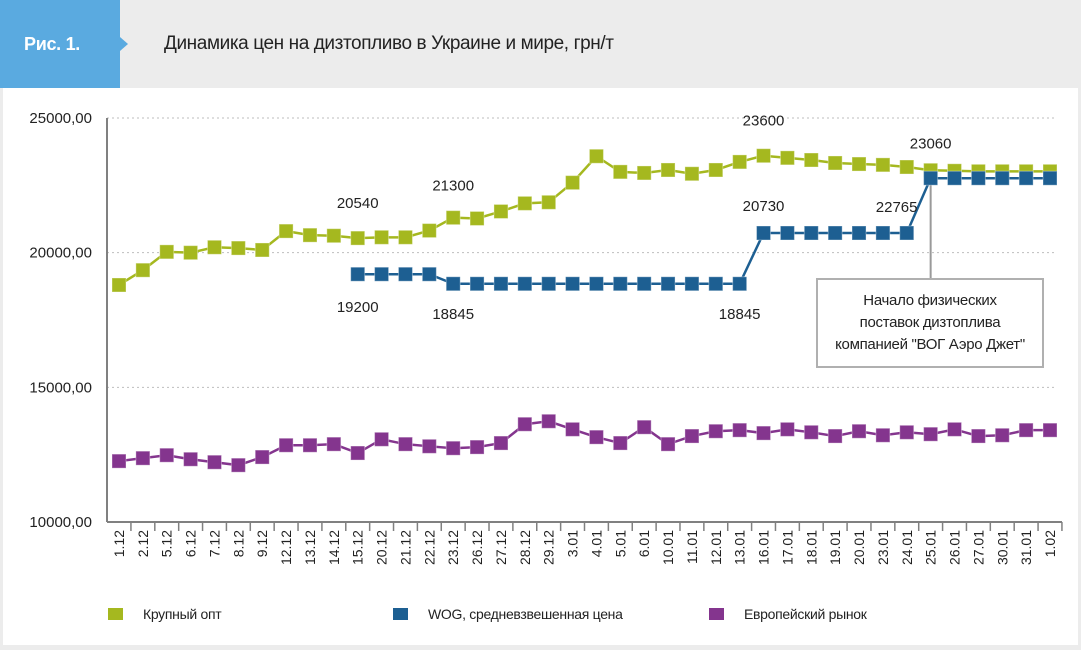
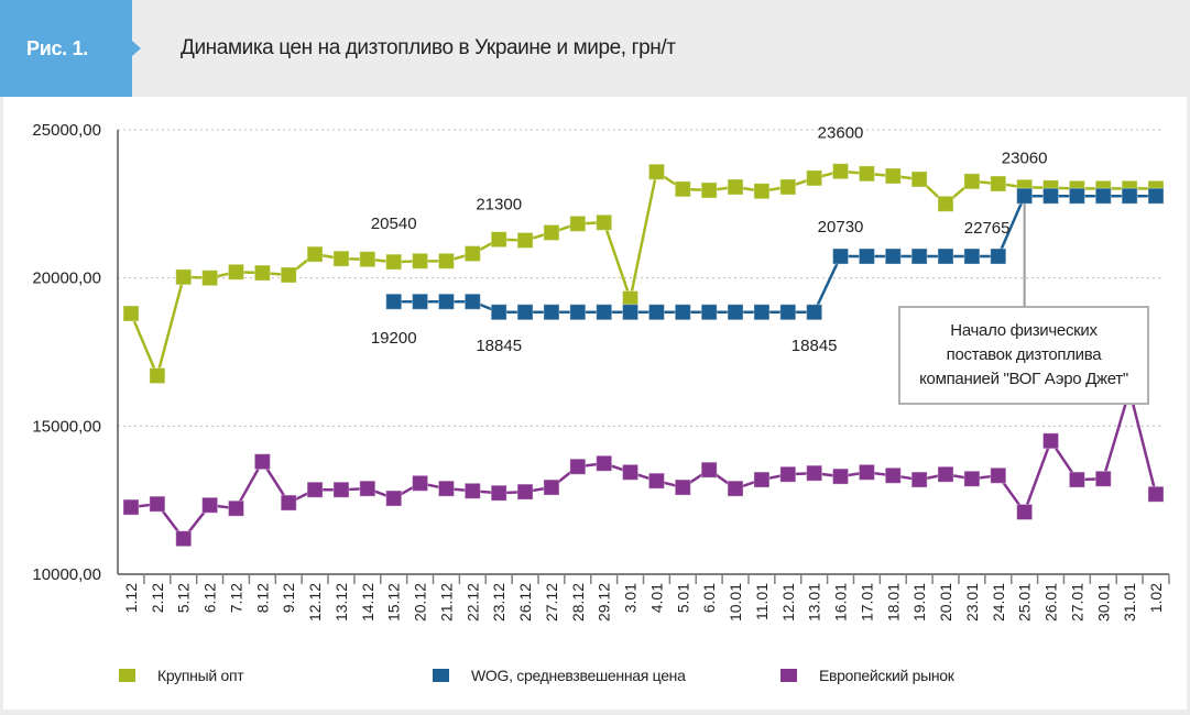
Крупный опт/2.12: 19400 -> 16700
Европейский рынок/5.12: 12500 -> 11200
Европейский рынок/8.12: 12100 -> 13800
Крупный опт/3.01: 22600 -> 19300
Крупный опт/20.01: 23300 -> 22500
Европейский рынок/25.01: 13300 -> 12100
Европейский рынок/26.01: 13400 -> 14500
Европейский рынок/31.01: 13400 -> 16200
Европейский рынок/1.02: 13400 -> 12700
